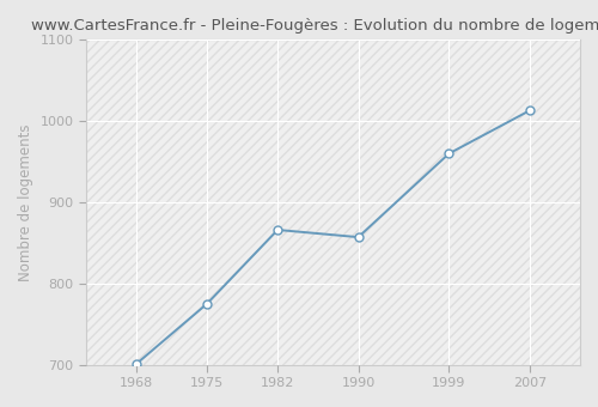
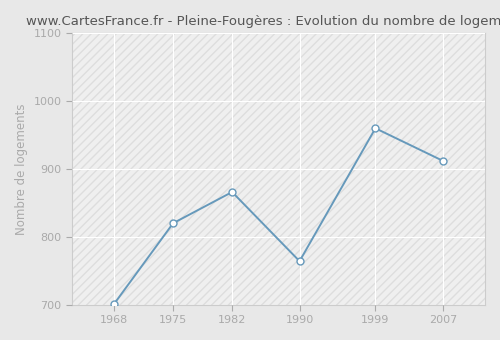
1975: 775 -> 820
1990: 857 -> 764
2007: 1013 -> 912
